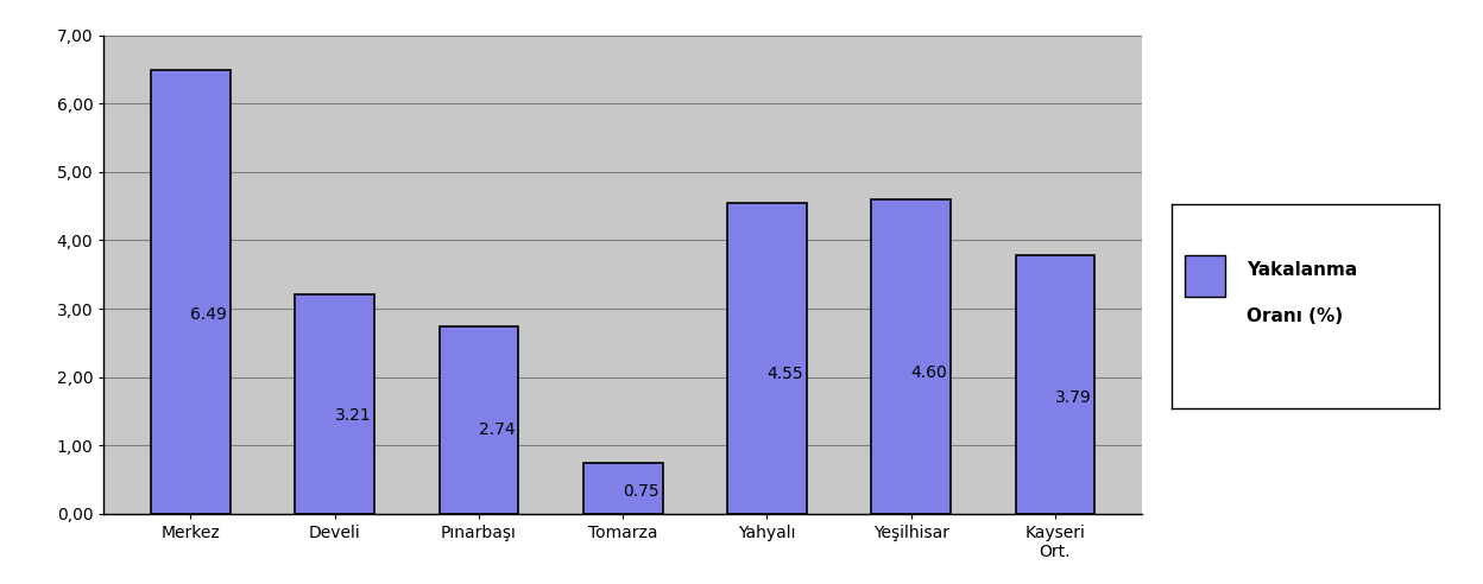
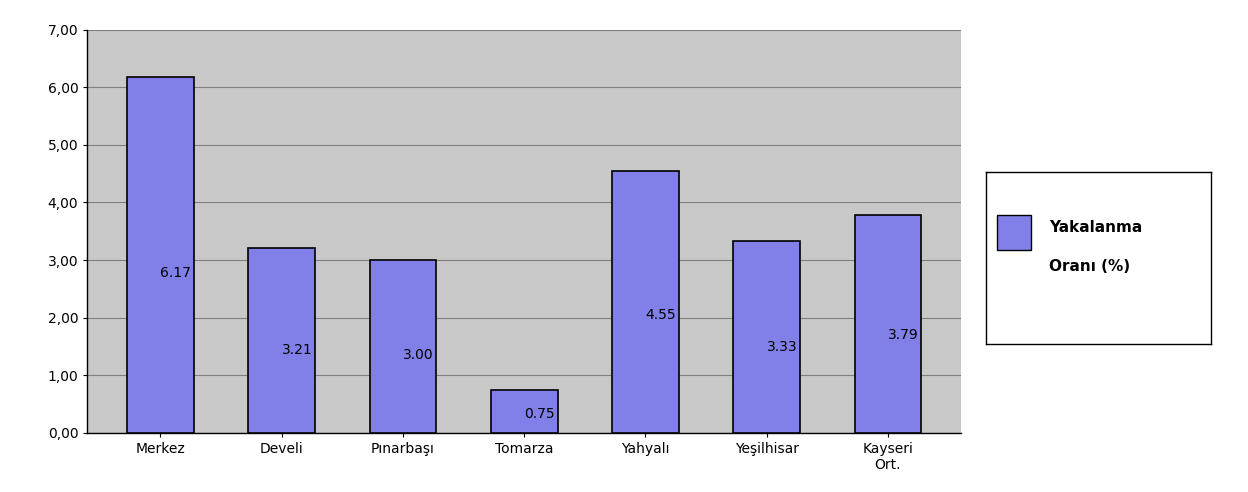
Merkez: 6.49 -> 6.17
Pınarbaşı: 2.74 -> 3.00
Yeşilhisar: 4.60 -> 3.33
